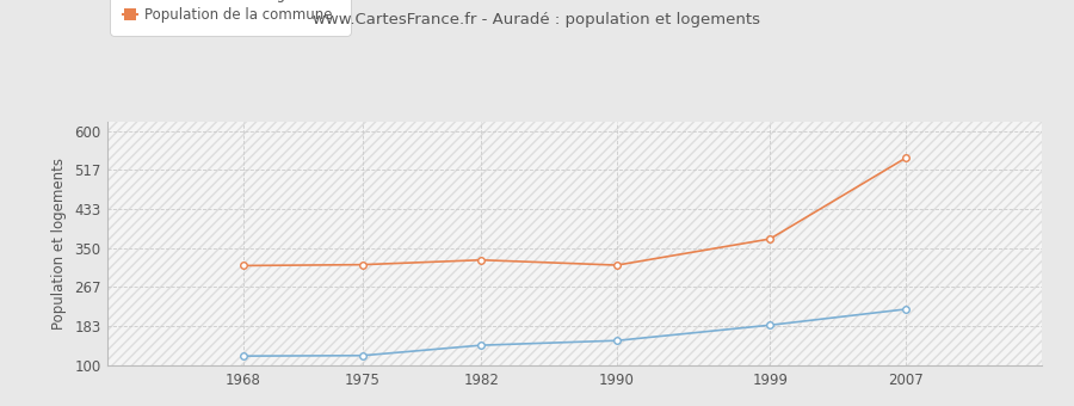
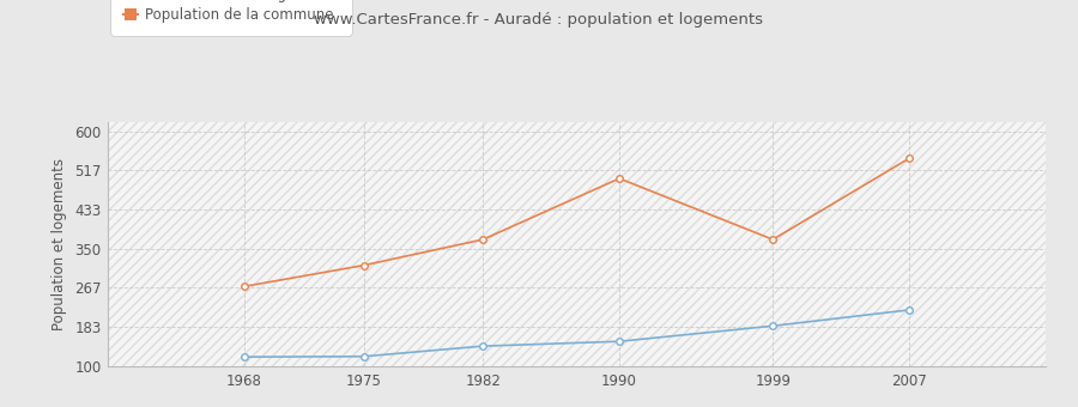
Population de la commune/1968: 313 -> 270
Population de la commune/1982: 325 -> 370
Population de la commune/1990: 314 -> 500
